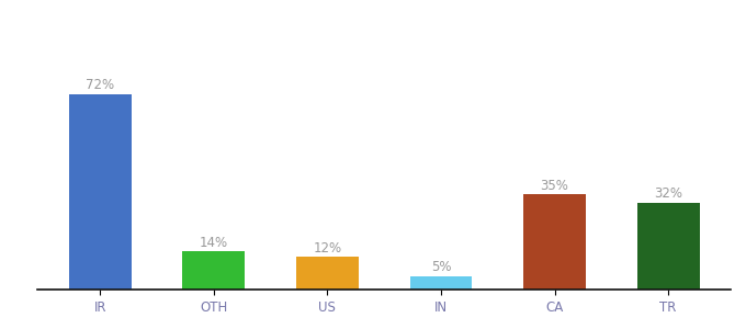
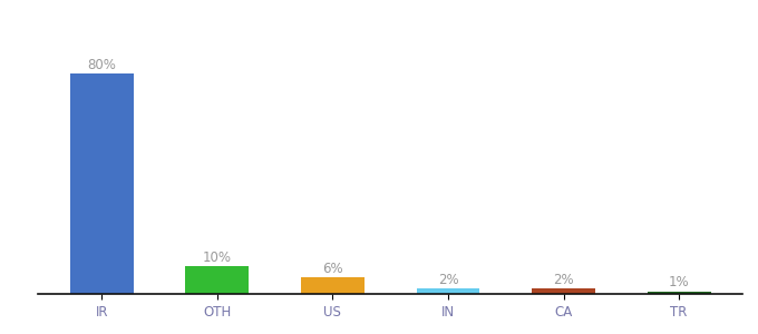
IR: 72% -> 80%
OTH: 14% -> 10%
US: 12% -> 6%
IN: 5% -> 2%
CA: 35% -> 2%
TR: 32% -> 1%
